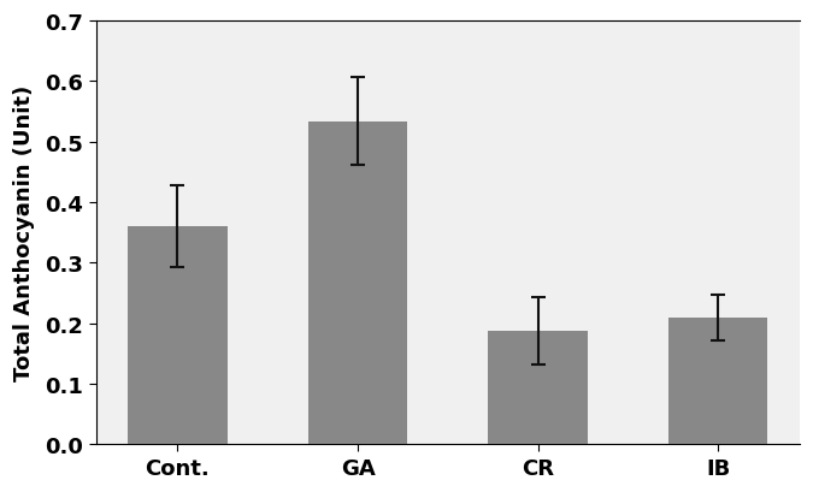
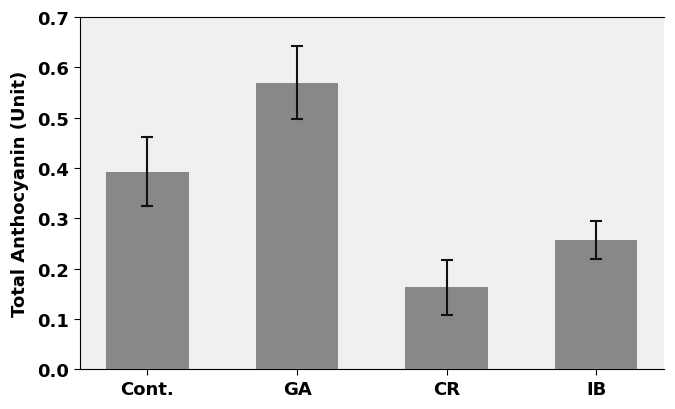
Cont.: 0.360 -> 0.393
GA: 0.534 -> 0.570
CR: 0.188 -> 0.163
IB: 0.210 -> 0.257
